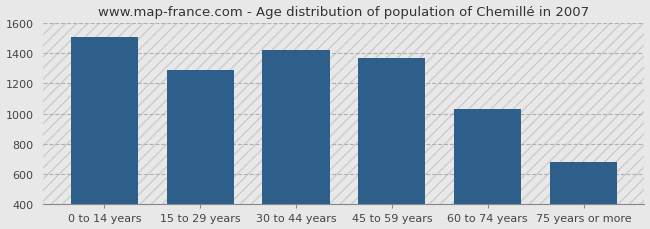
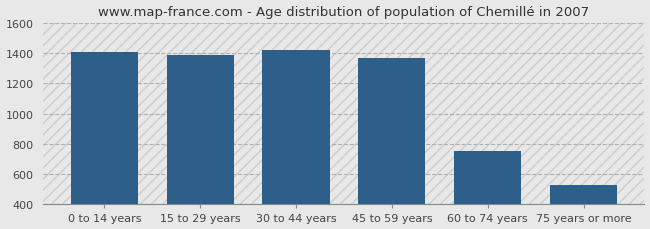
0 to 14 years: 1510 -> 1400
15 to 29 years: 1290 -> 1390
60 to 74 years: 1030 -> 760
75 years or more: 680 -> 530
